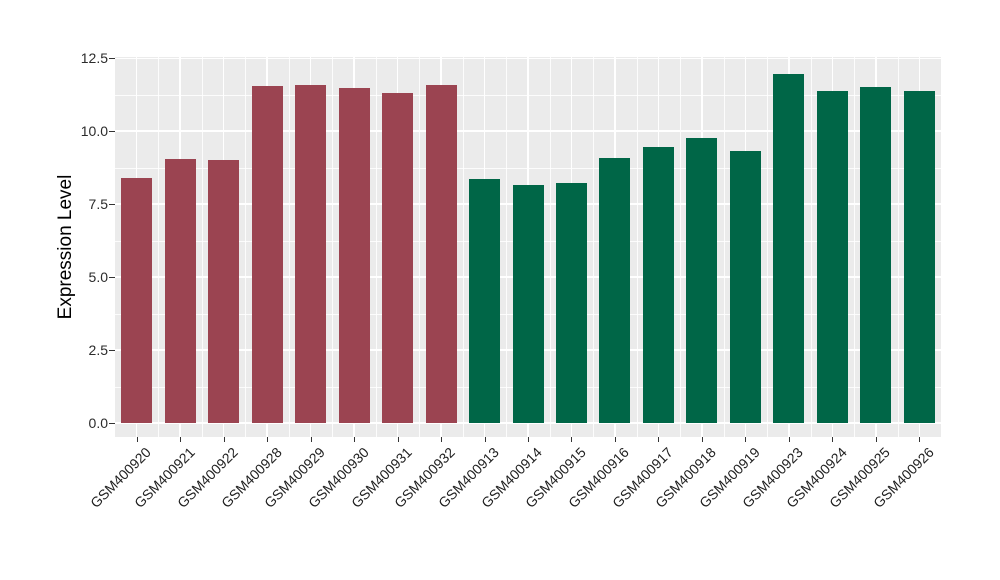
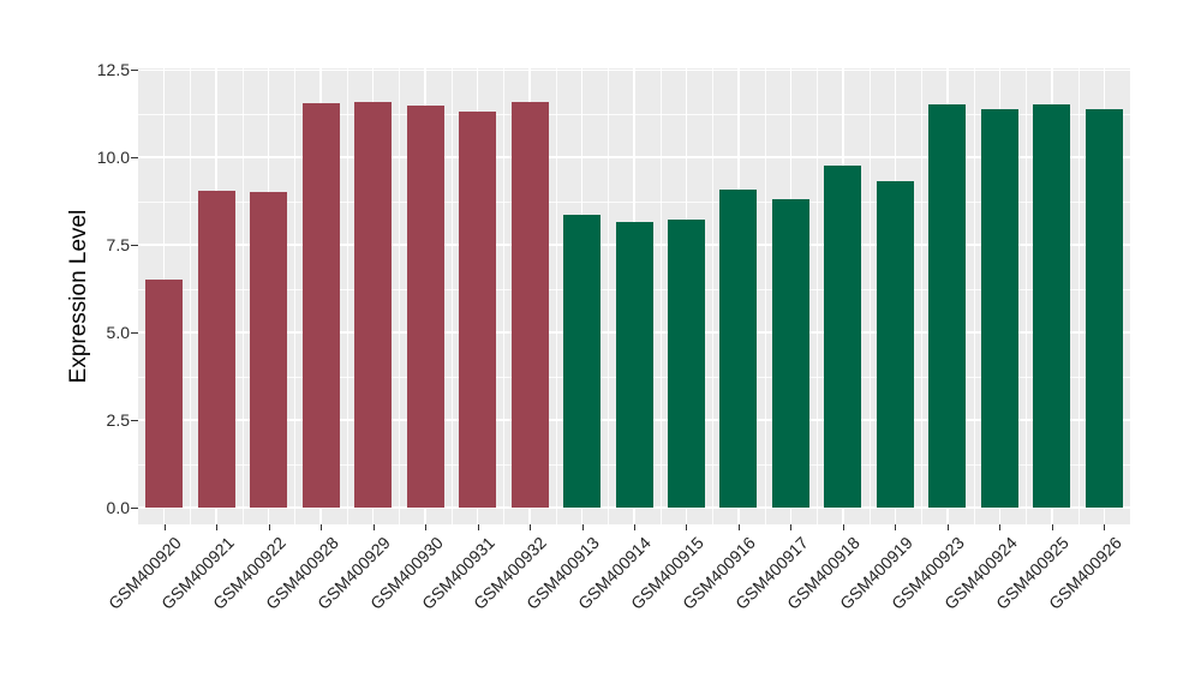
GSM400920: 8.4 -> 6.5
GSM400917: 9.5 -> 8.8
GSM400923: 12.0 -> 11.5
